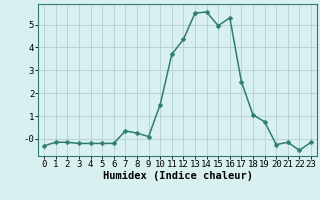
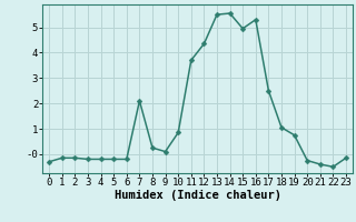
7: 0.35 -> 2.10
10: 1.50 -> 0.85
21: -0.15 -> -0.40
